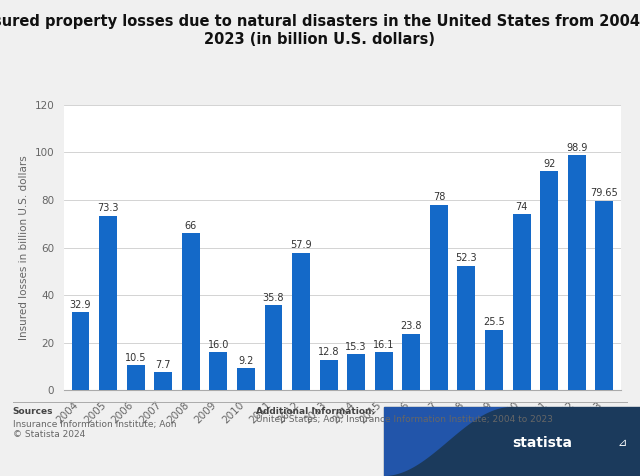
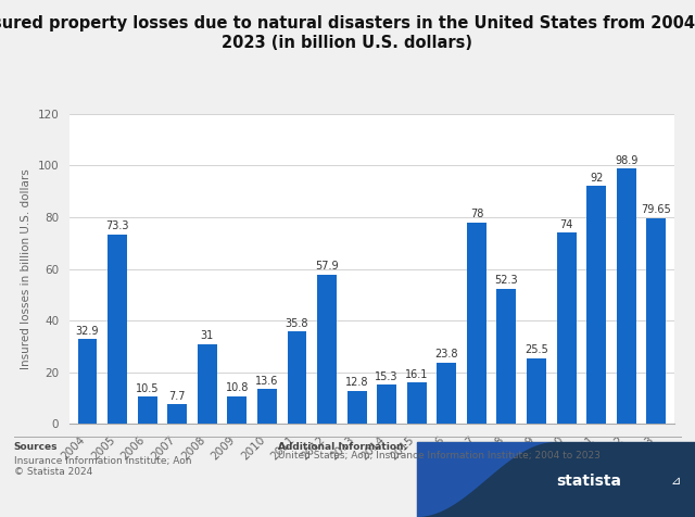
2008: 66 -> 31
2009: 16.0 -> 10.8
2010: 9.2 -> 13.6
